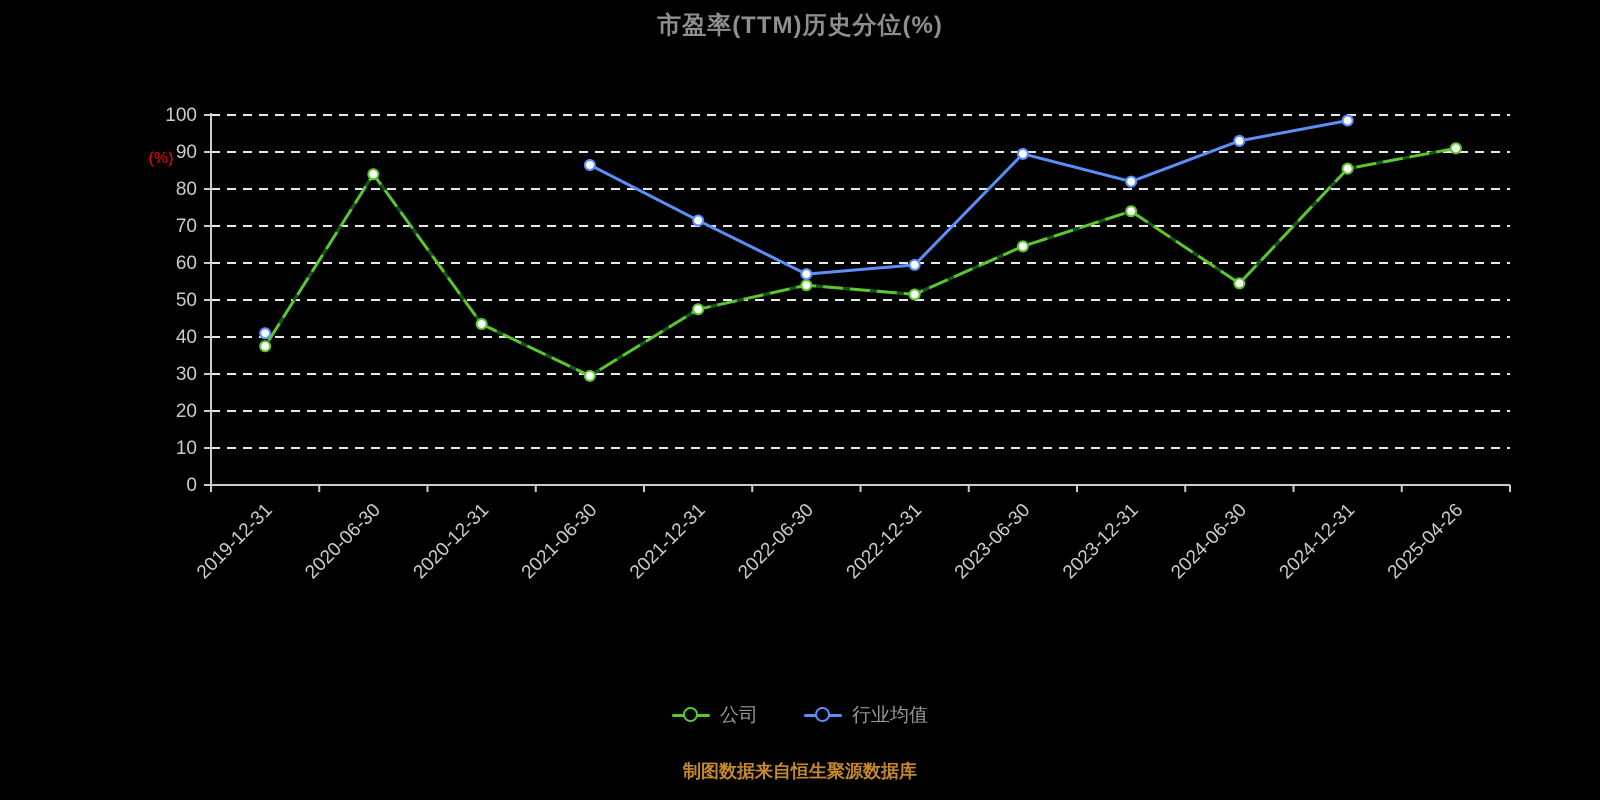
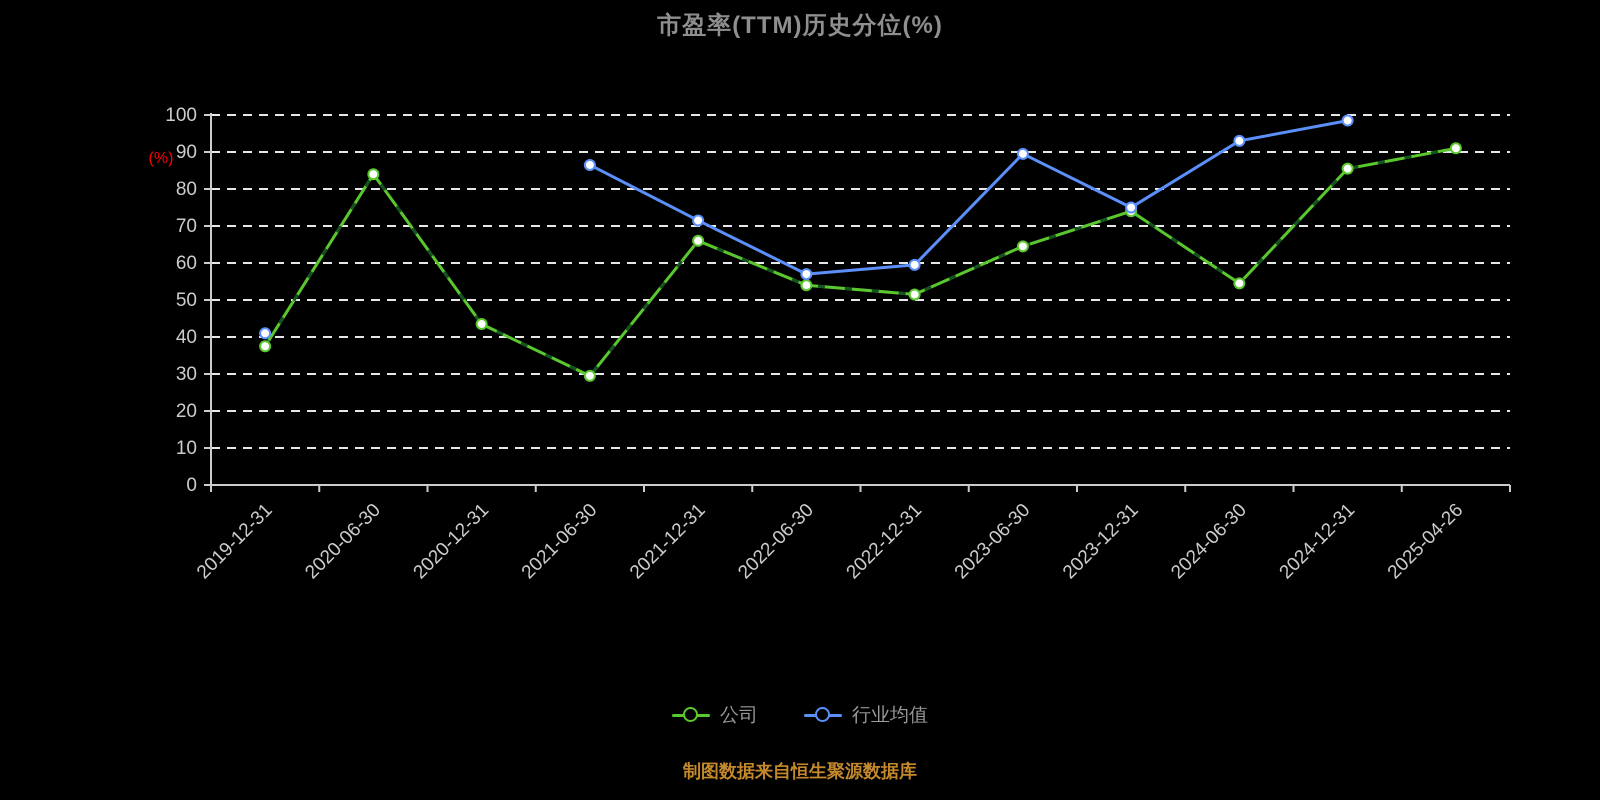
公司/2021-12-31: 48 -> 66
行业均值/2023-12-31: 82 -> 75
